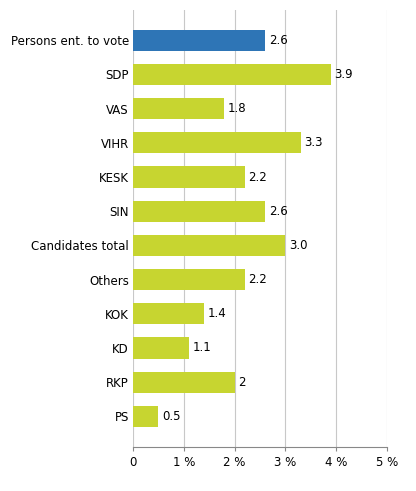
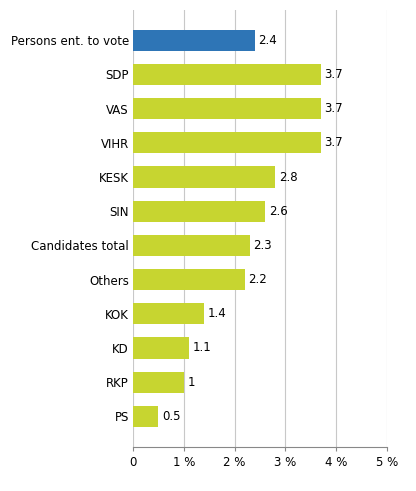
Persons ent. to vote: 2.6 -> 2.4
SDP: 3.9 -> 3.7
VAS: 1.8 -> 3.7
VIHR: 3.3 -> 3.7
KESK: 2.2 -> 2.8
Candidates total: 3.0 -> 2.3
RKP: 2 -> 1
